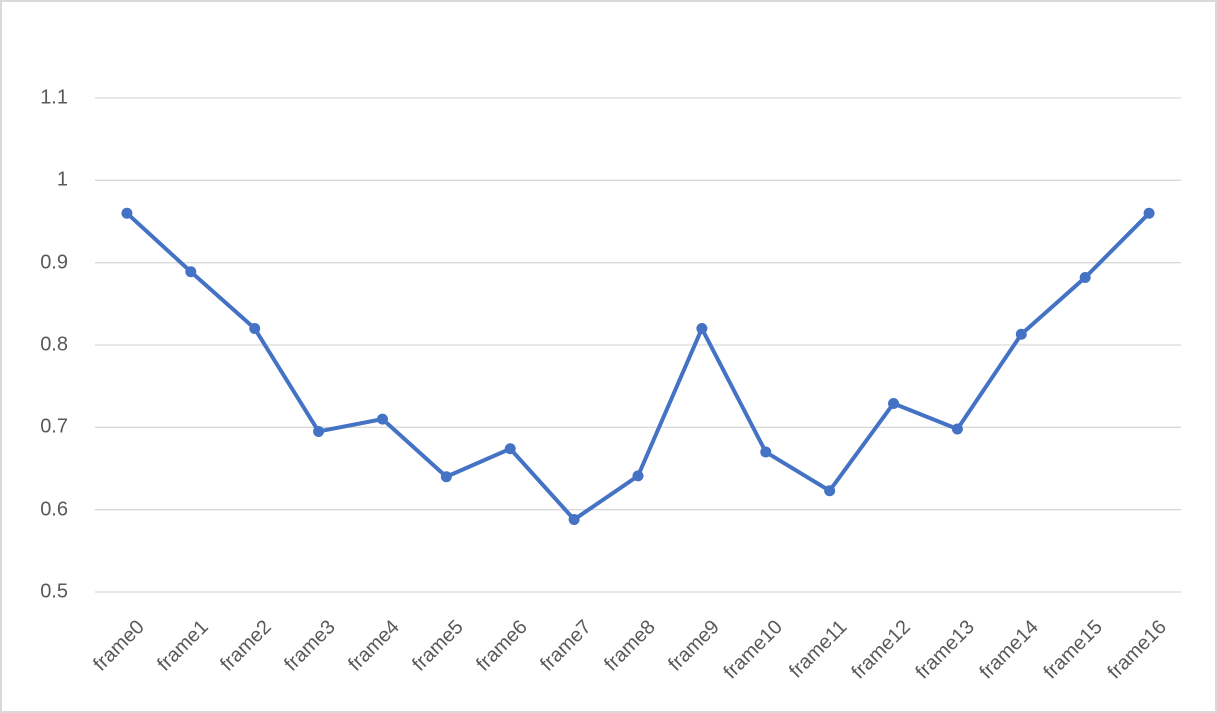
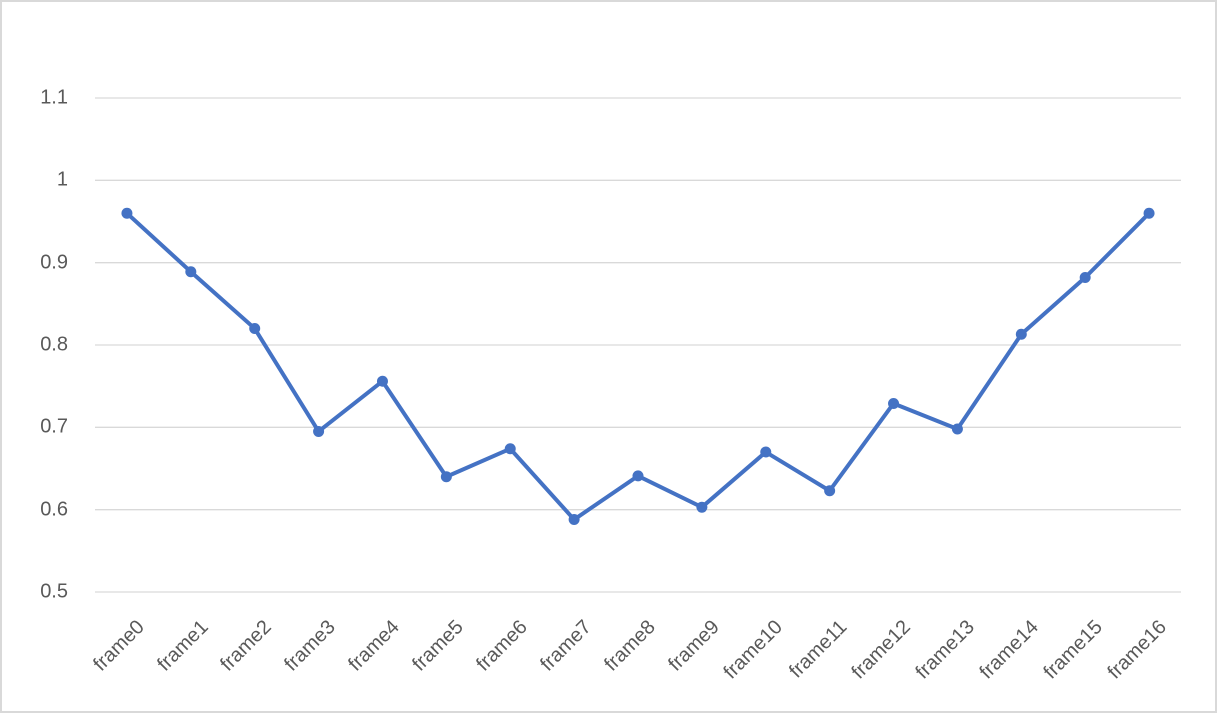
frame4: 0.71 -> 0.76
frame9: 0.82 -> 0.60
